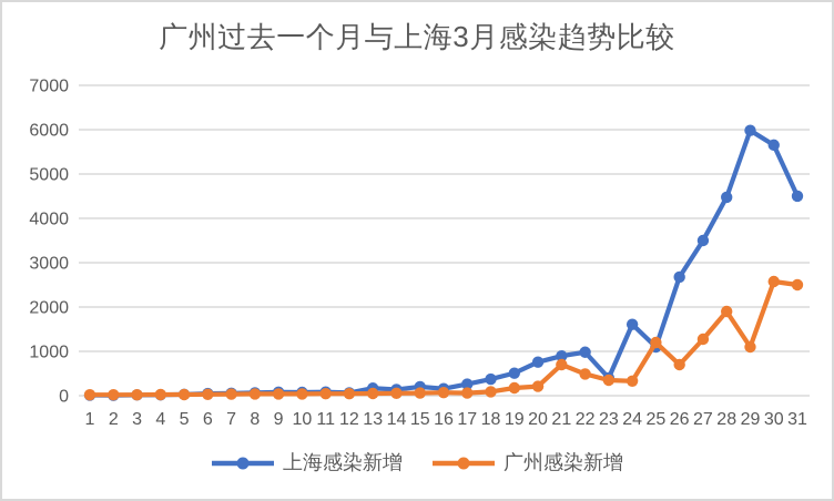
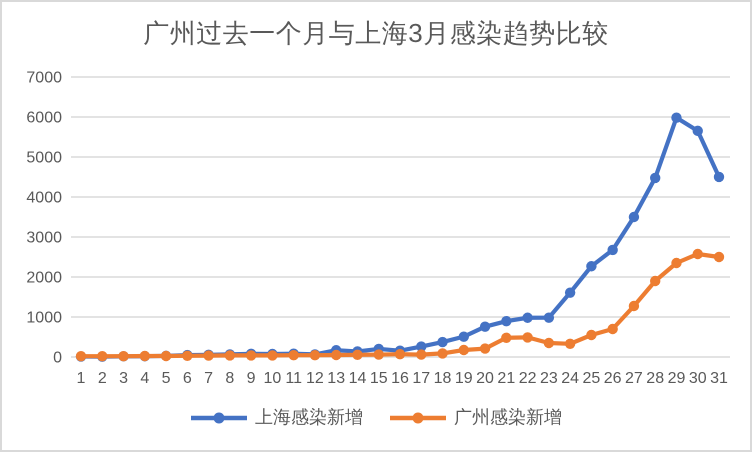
广州感染新增/21: 700 -> 500
上海感染新增/23: 400 -> 1000
上海感染新增/25: 1100 -> 2300
广州感染新增/25: 1200 -> 600
广州感染新增/29: 1100 -> 2400
